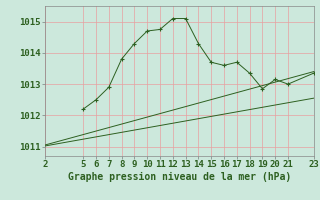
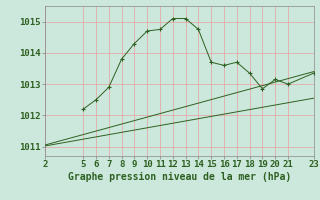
14: 1014.30 -> 1014.75
